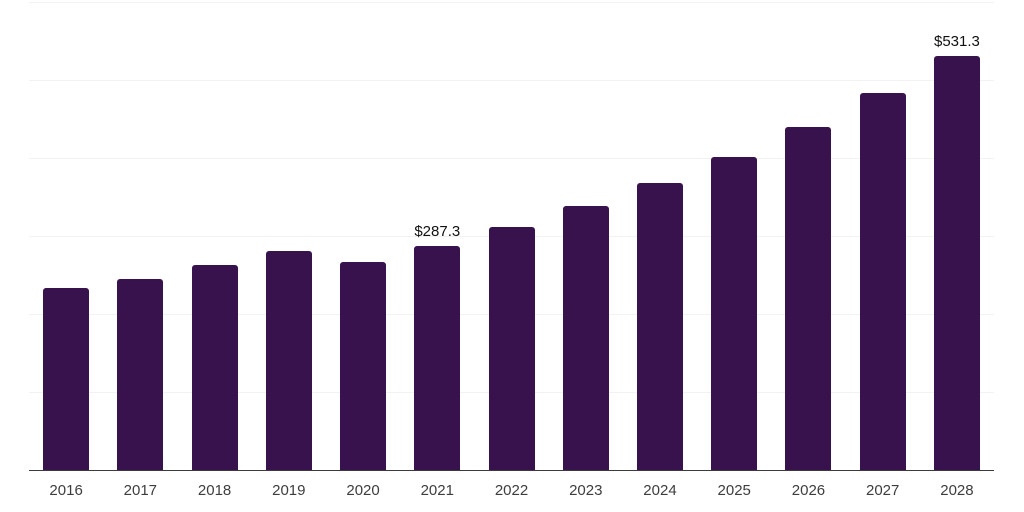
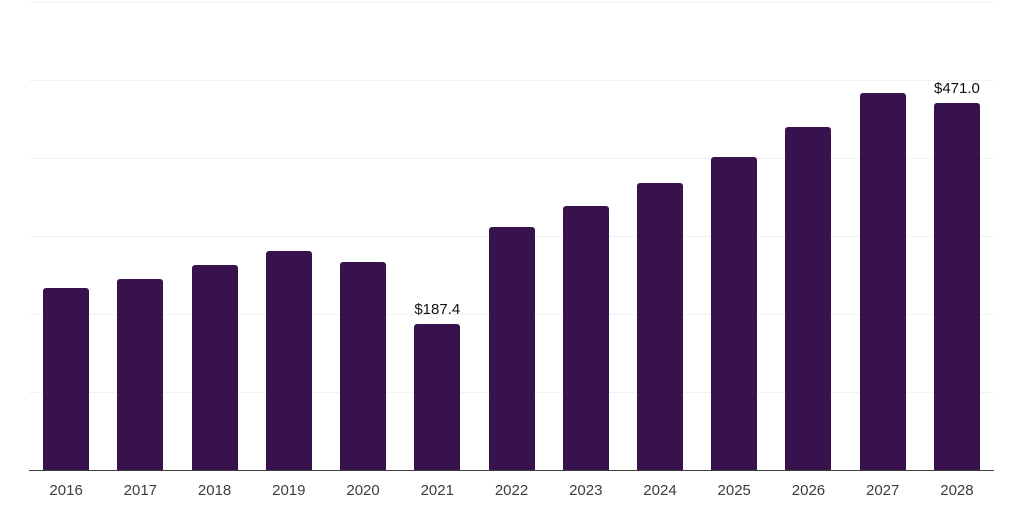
2021: $287.3 -> $187.4
2028: $531.3 -> $471.0
